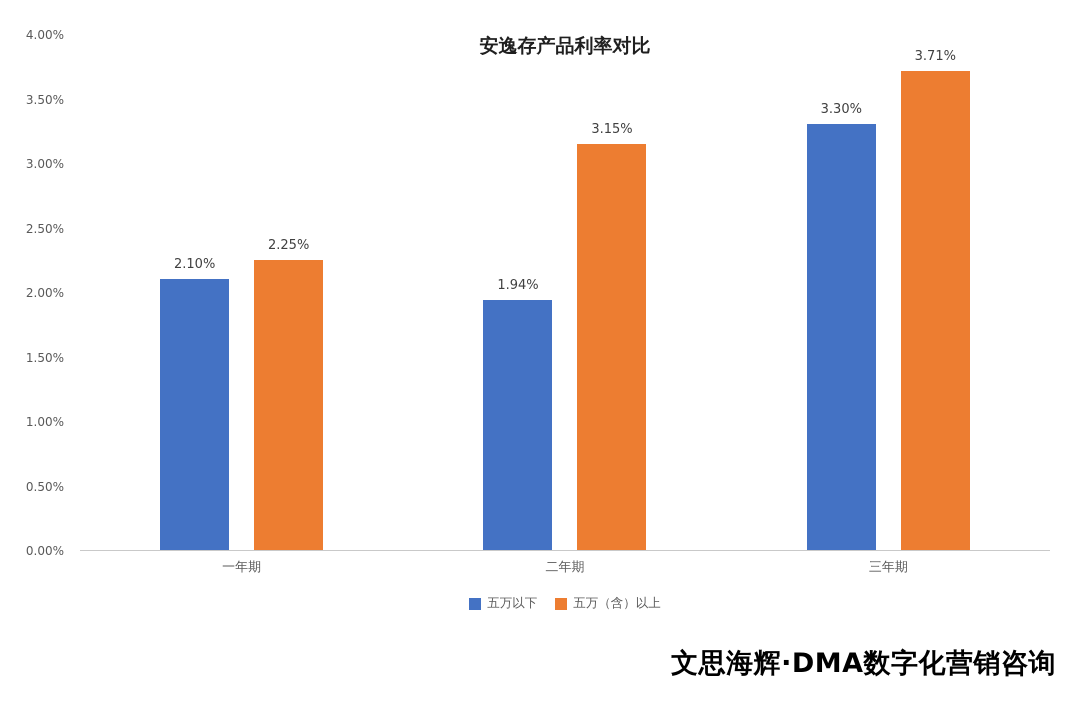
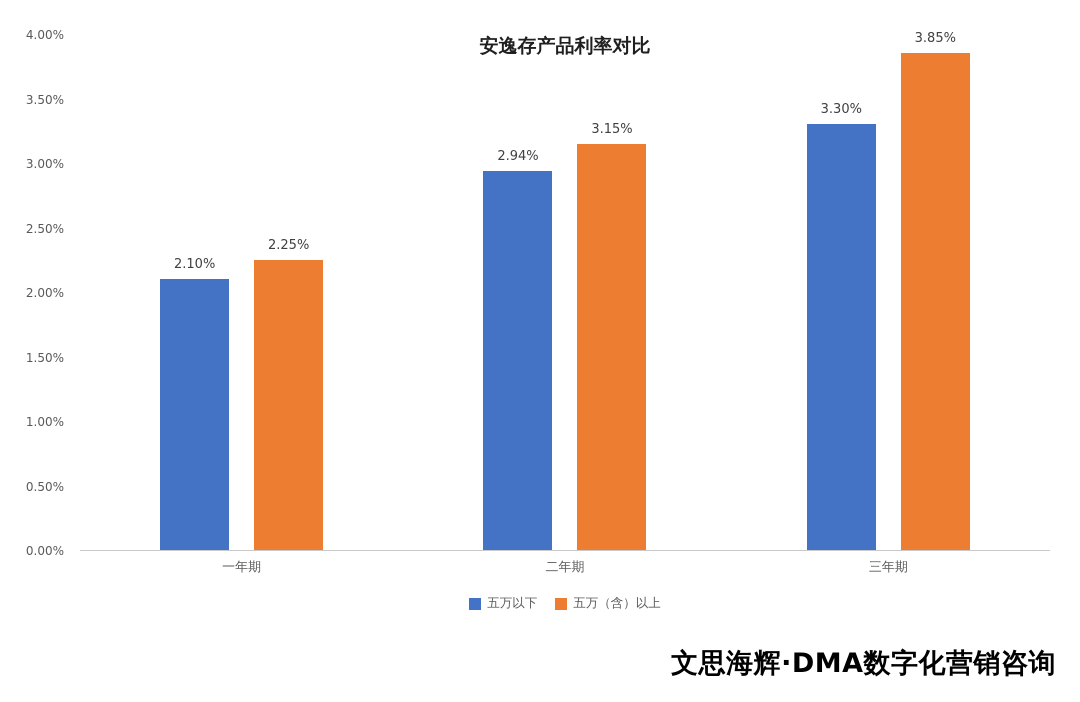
五万以下/二年期: 1.94% -> 2.94%
五万（含）以上/三年期: 3.71% -> 3.85%
